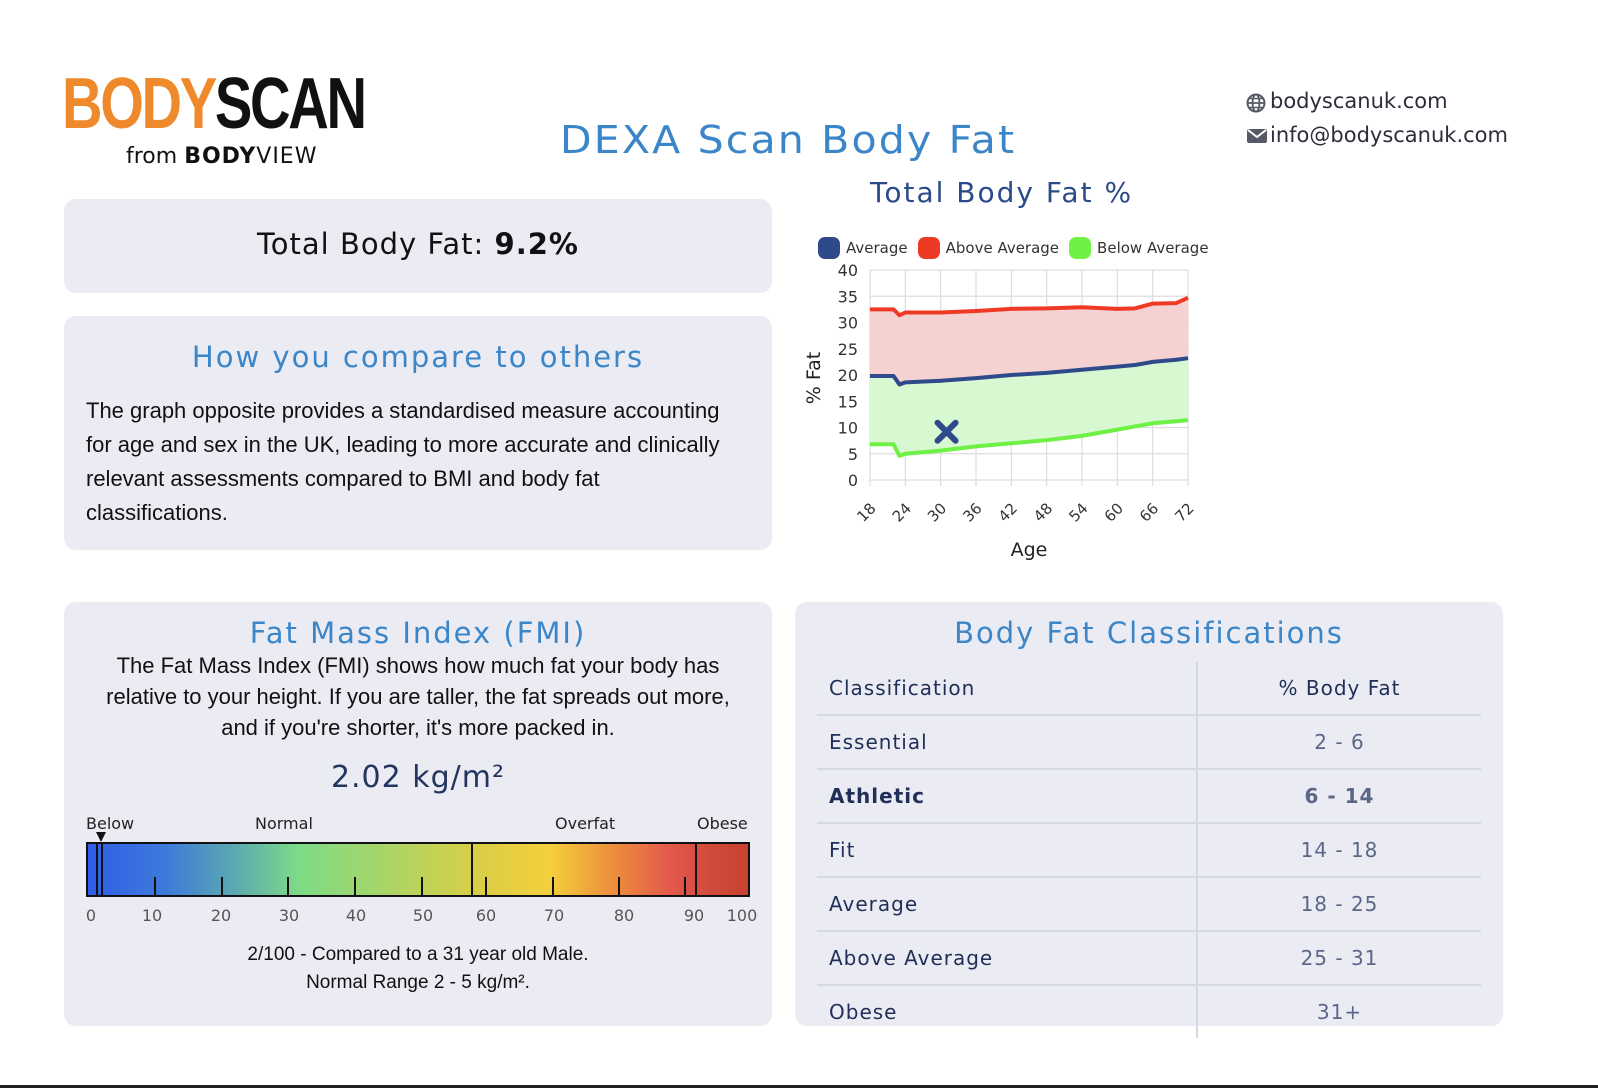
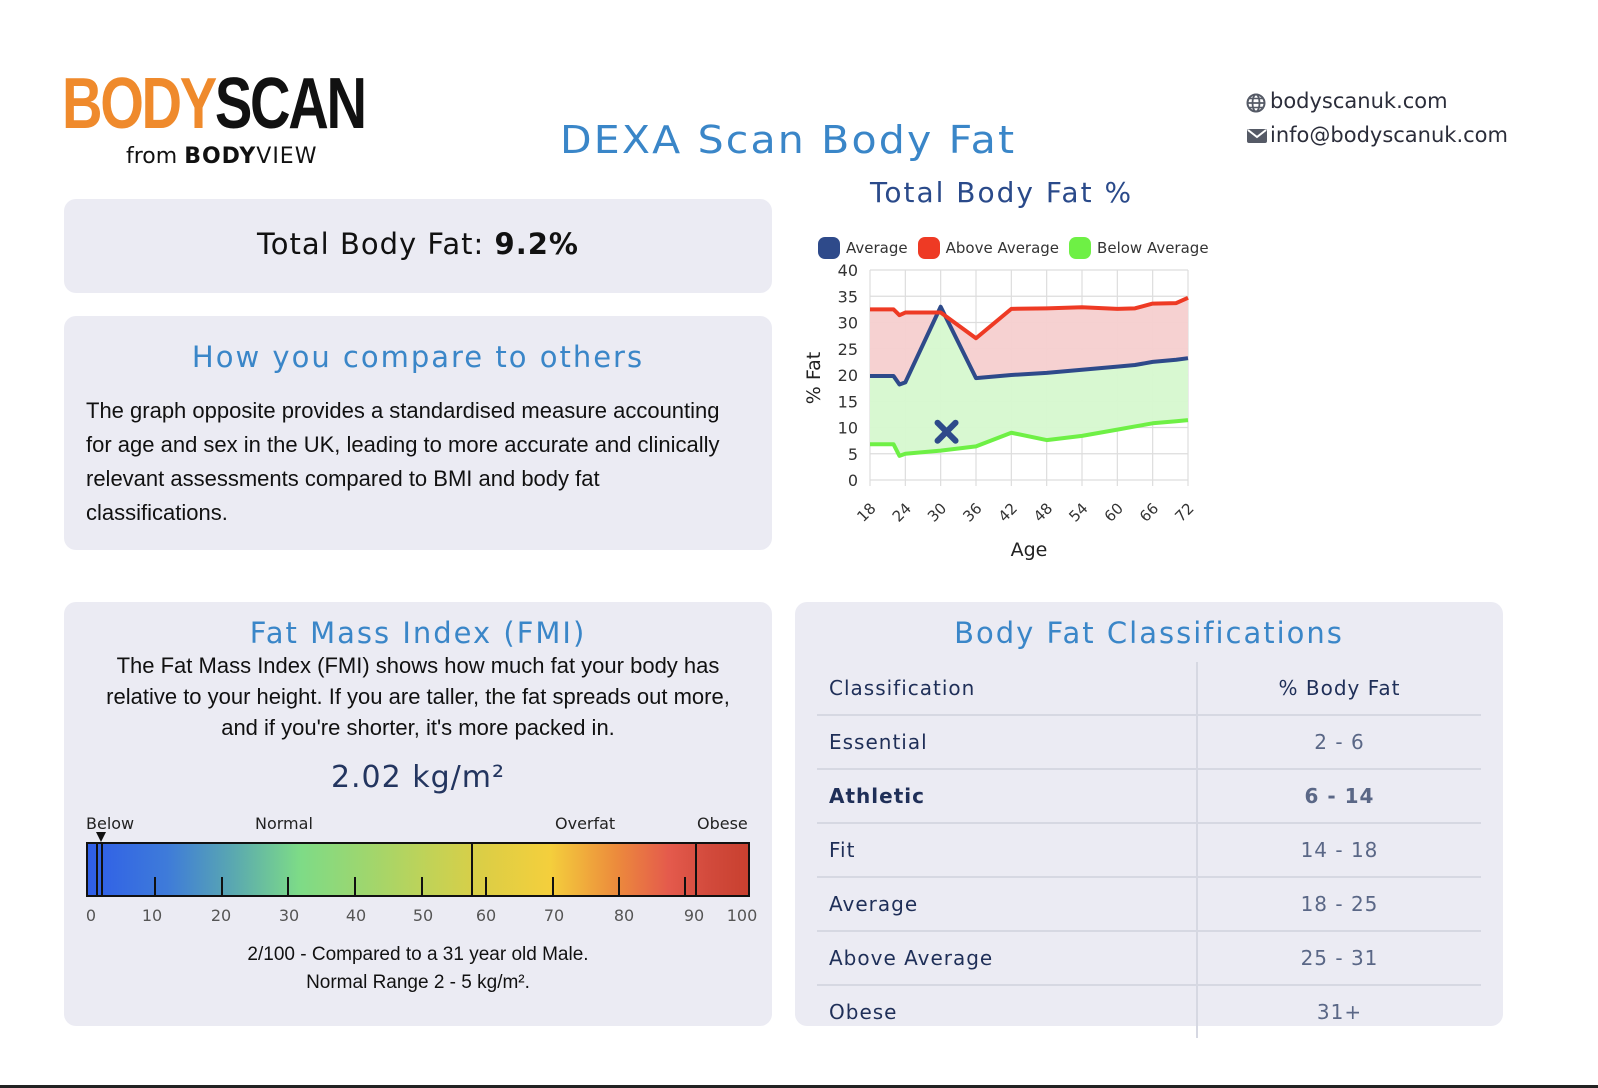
Average/30: 19 -> 33
Above Average/36: 32 -> 27
Below Average/42: 7 -> 9
